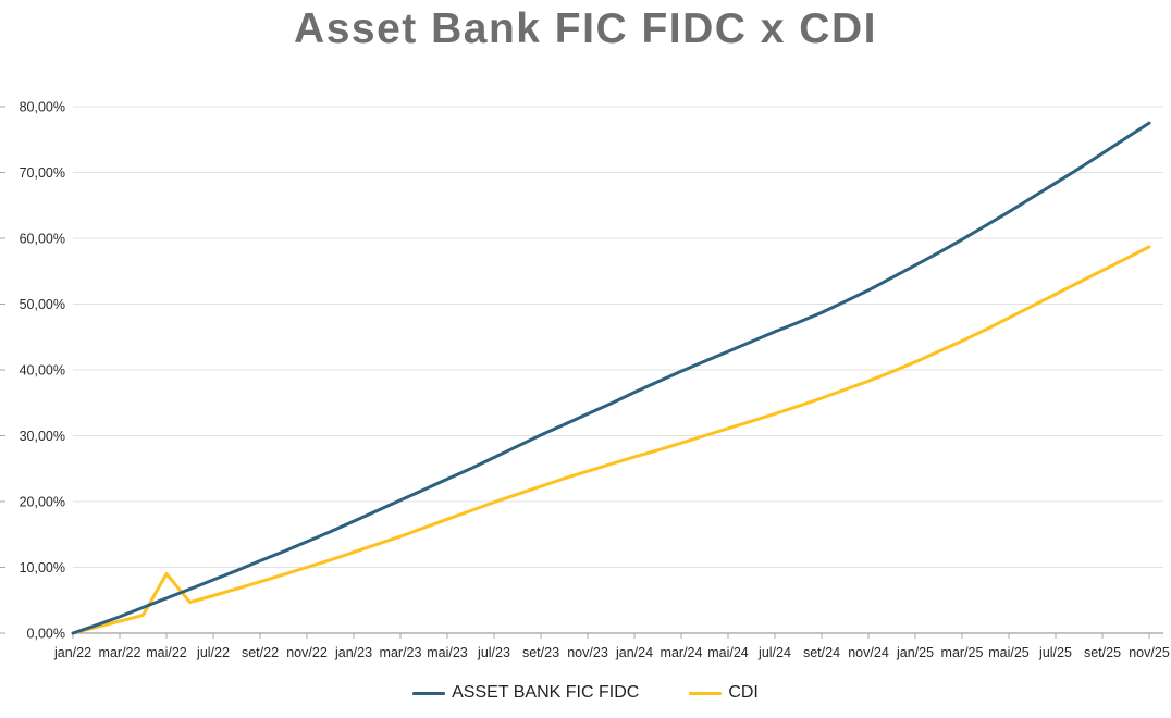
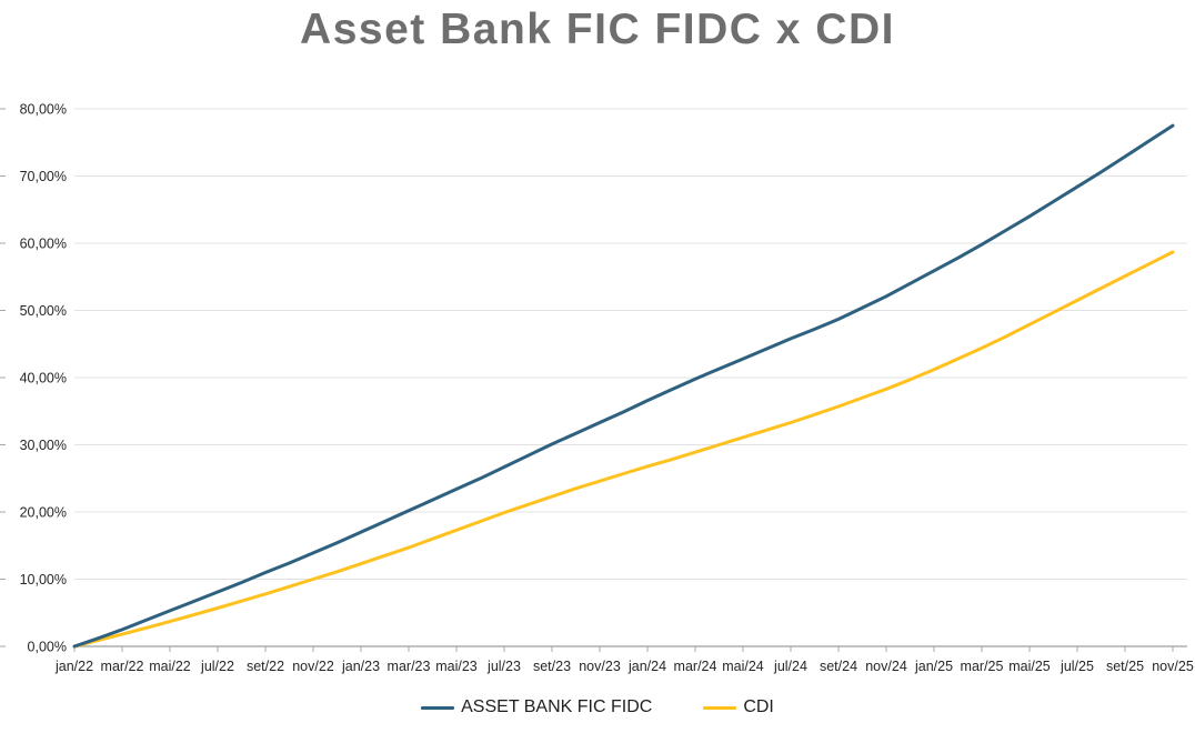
CDI/mai/22: 9% -> 4%
